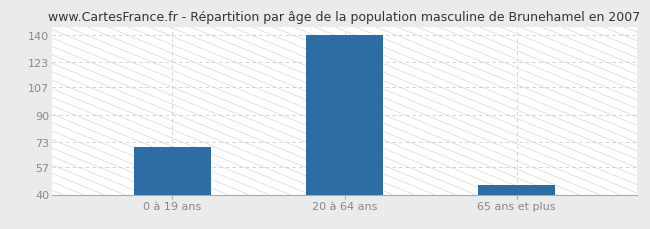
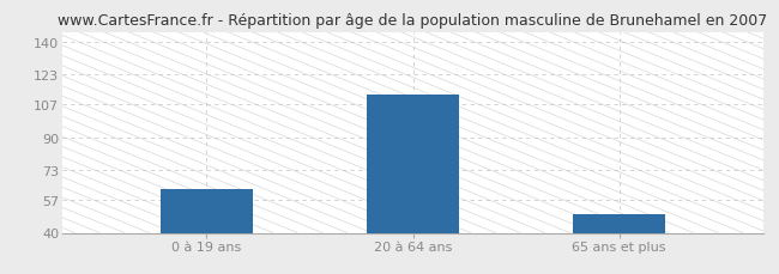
0 à 19 ans: 70 -> 63
20 à 64 ans: 140 -> 112
65 ans et plus: 46 -> 50
